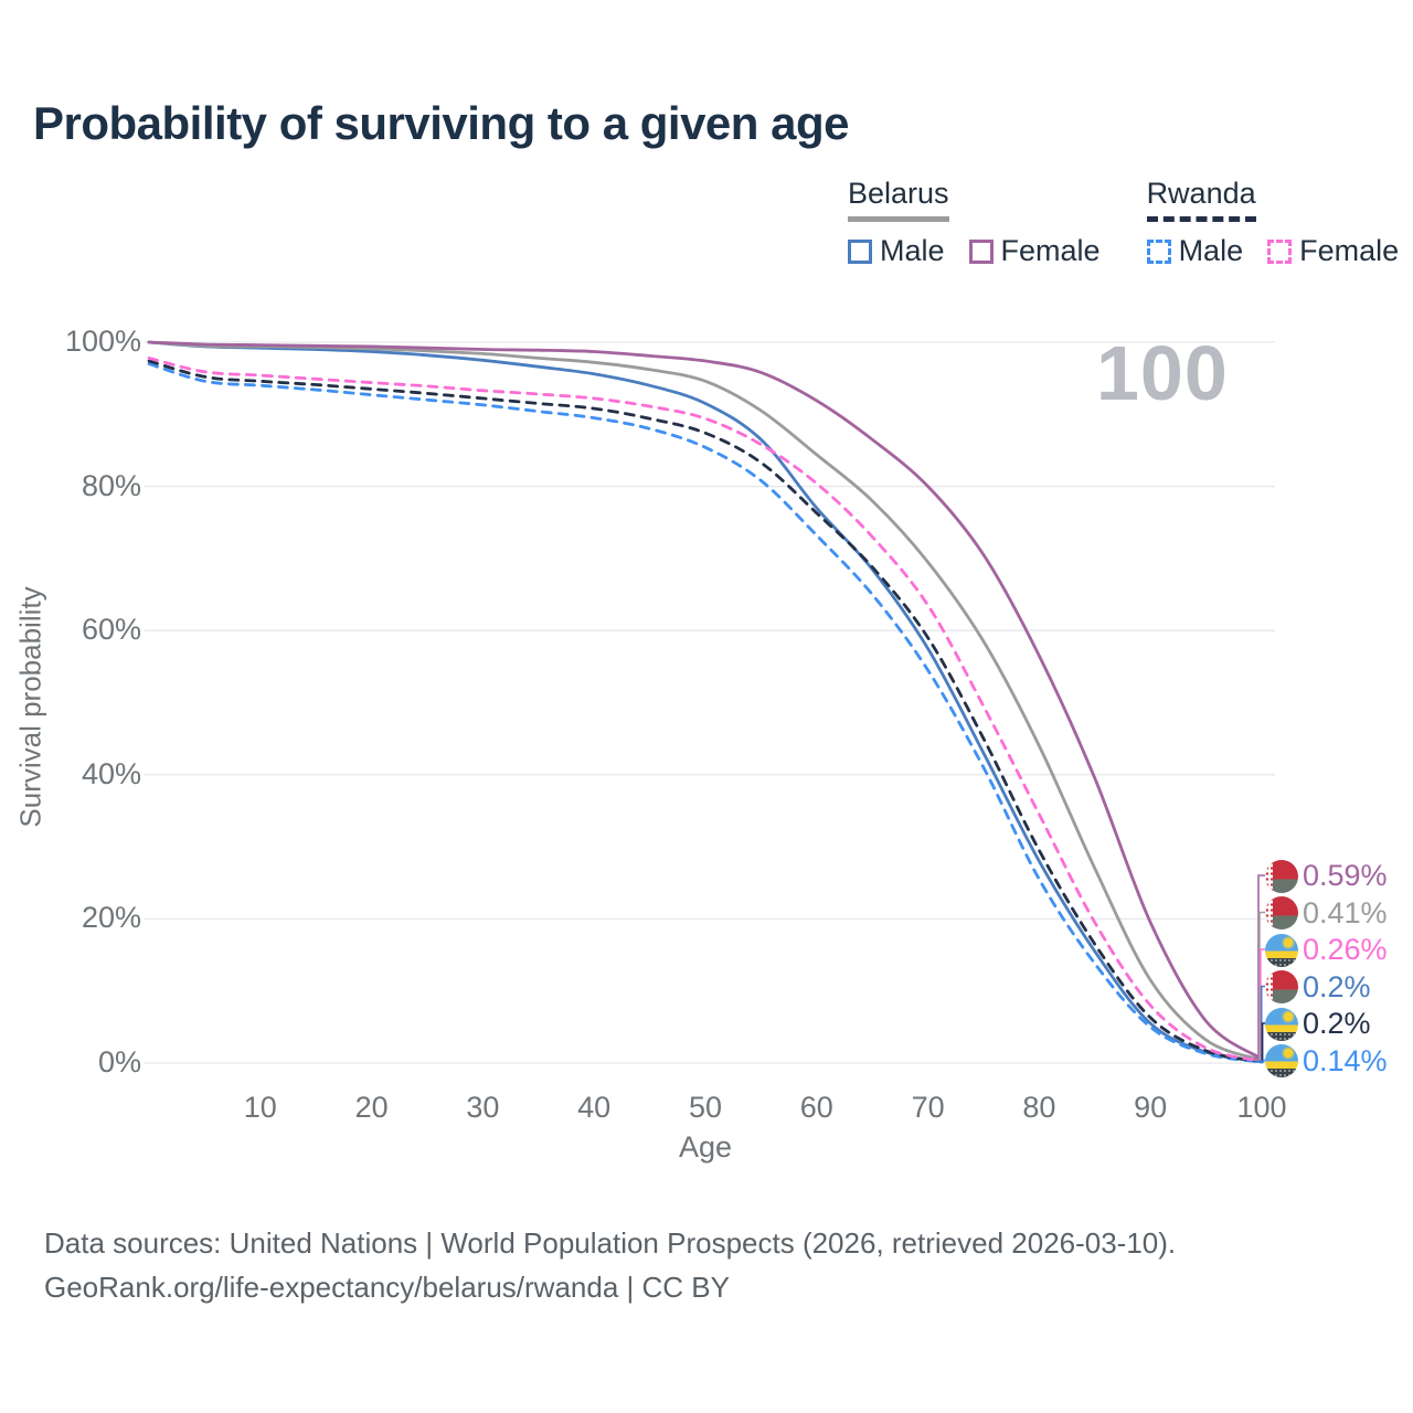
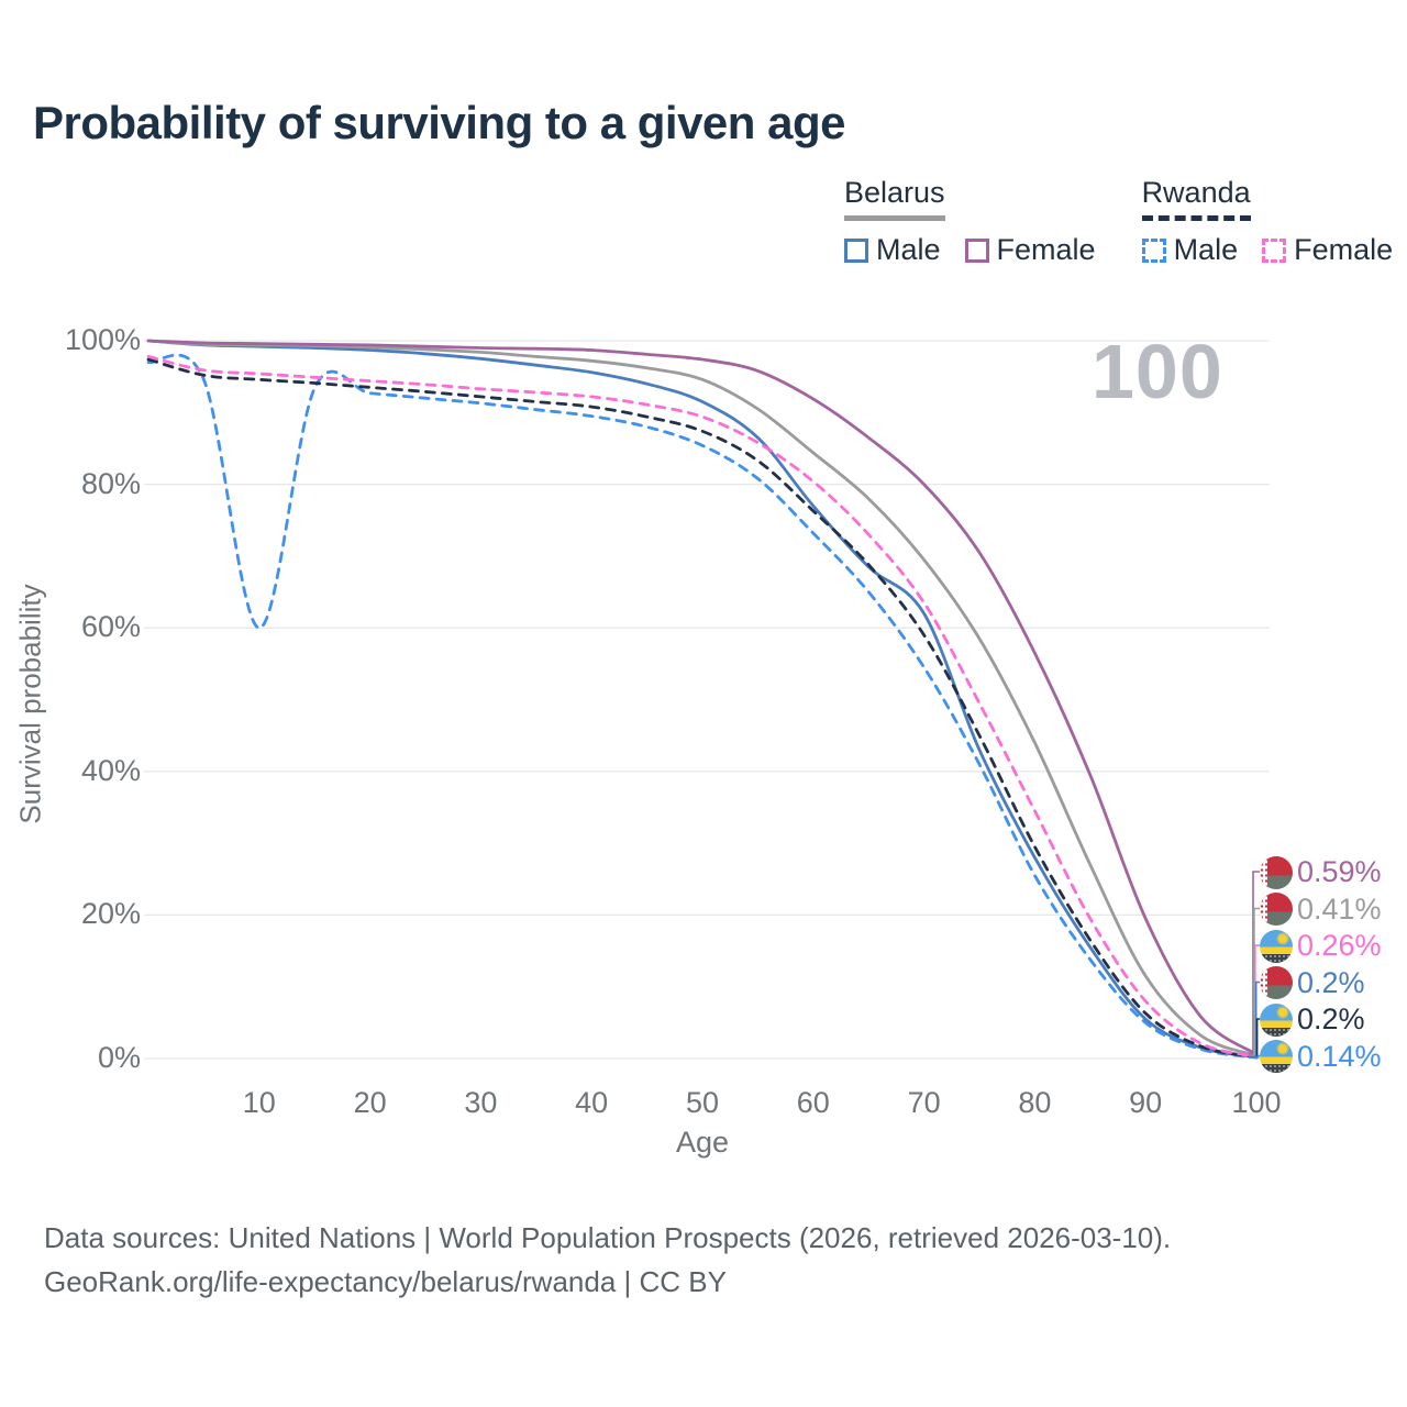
Rwanda Male/10: 94% -> 60%
Belarus Male/70: 58% -> 62%
